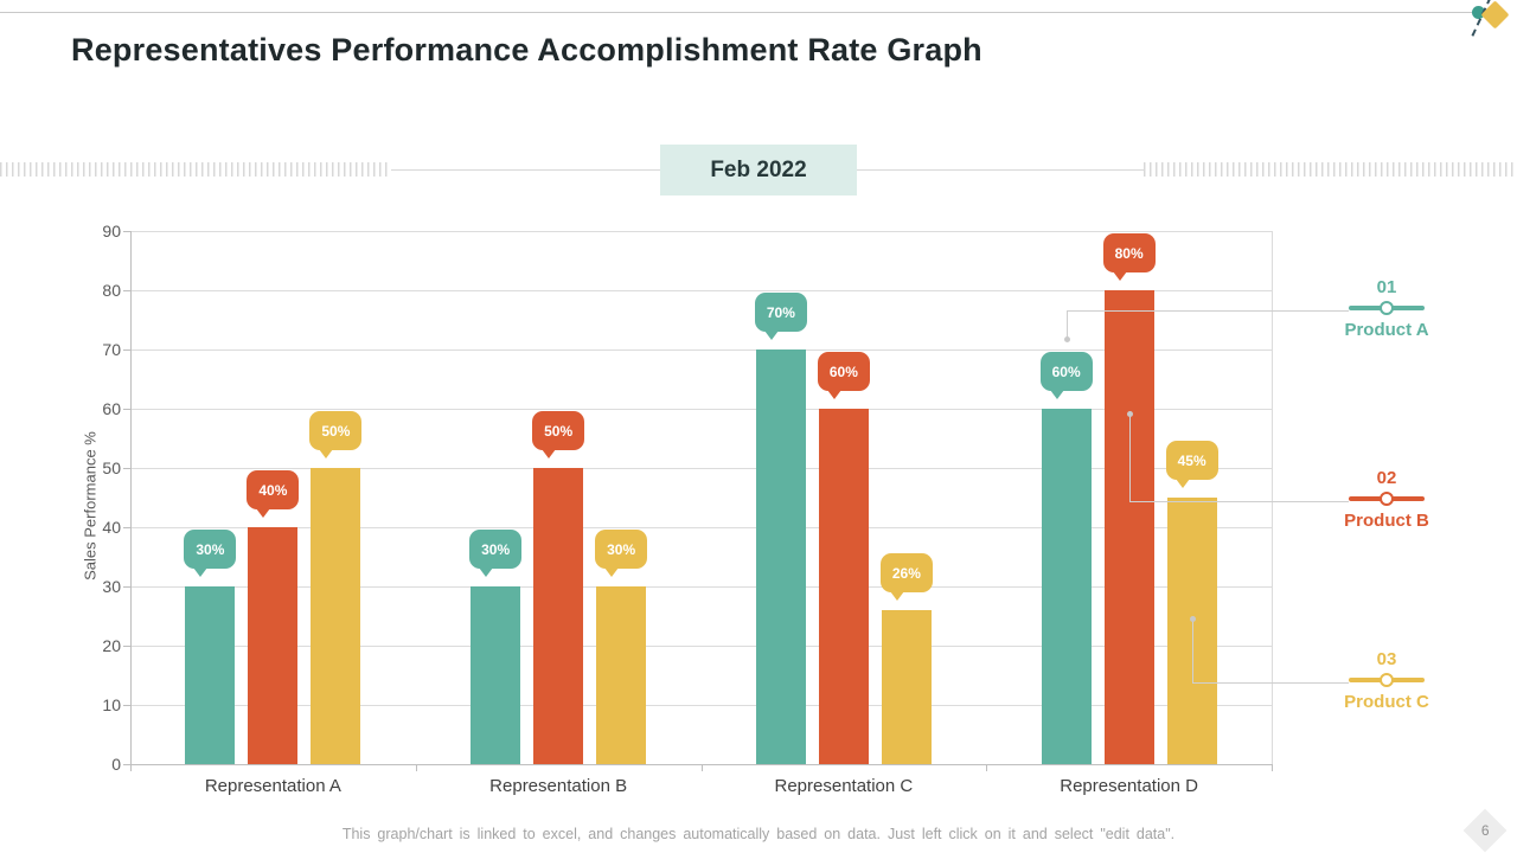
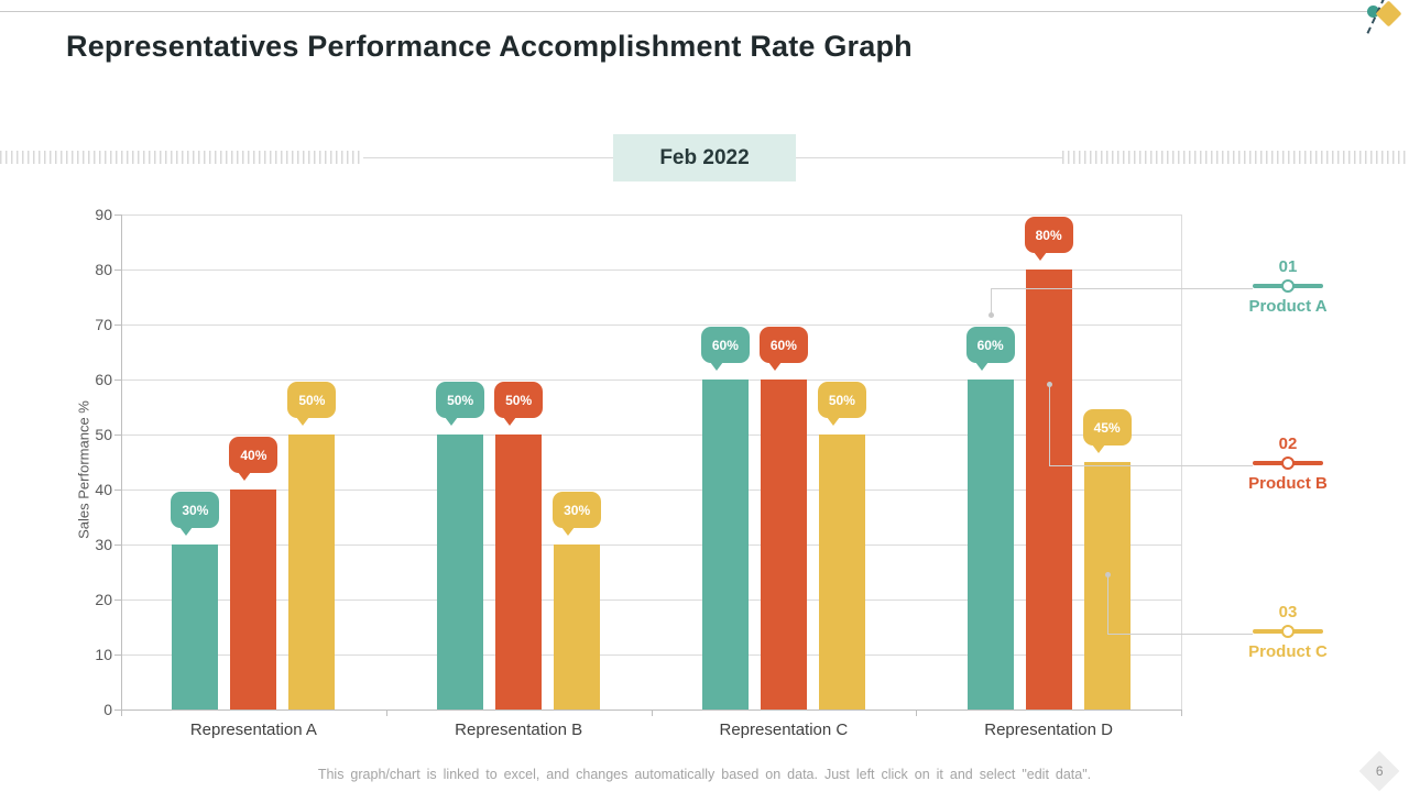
Product A/Representation B: 30% -> 50%
Product A/Representation C: 70% -> 60%
Product C/Representation C: 26% -> 50%
